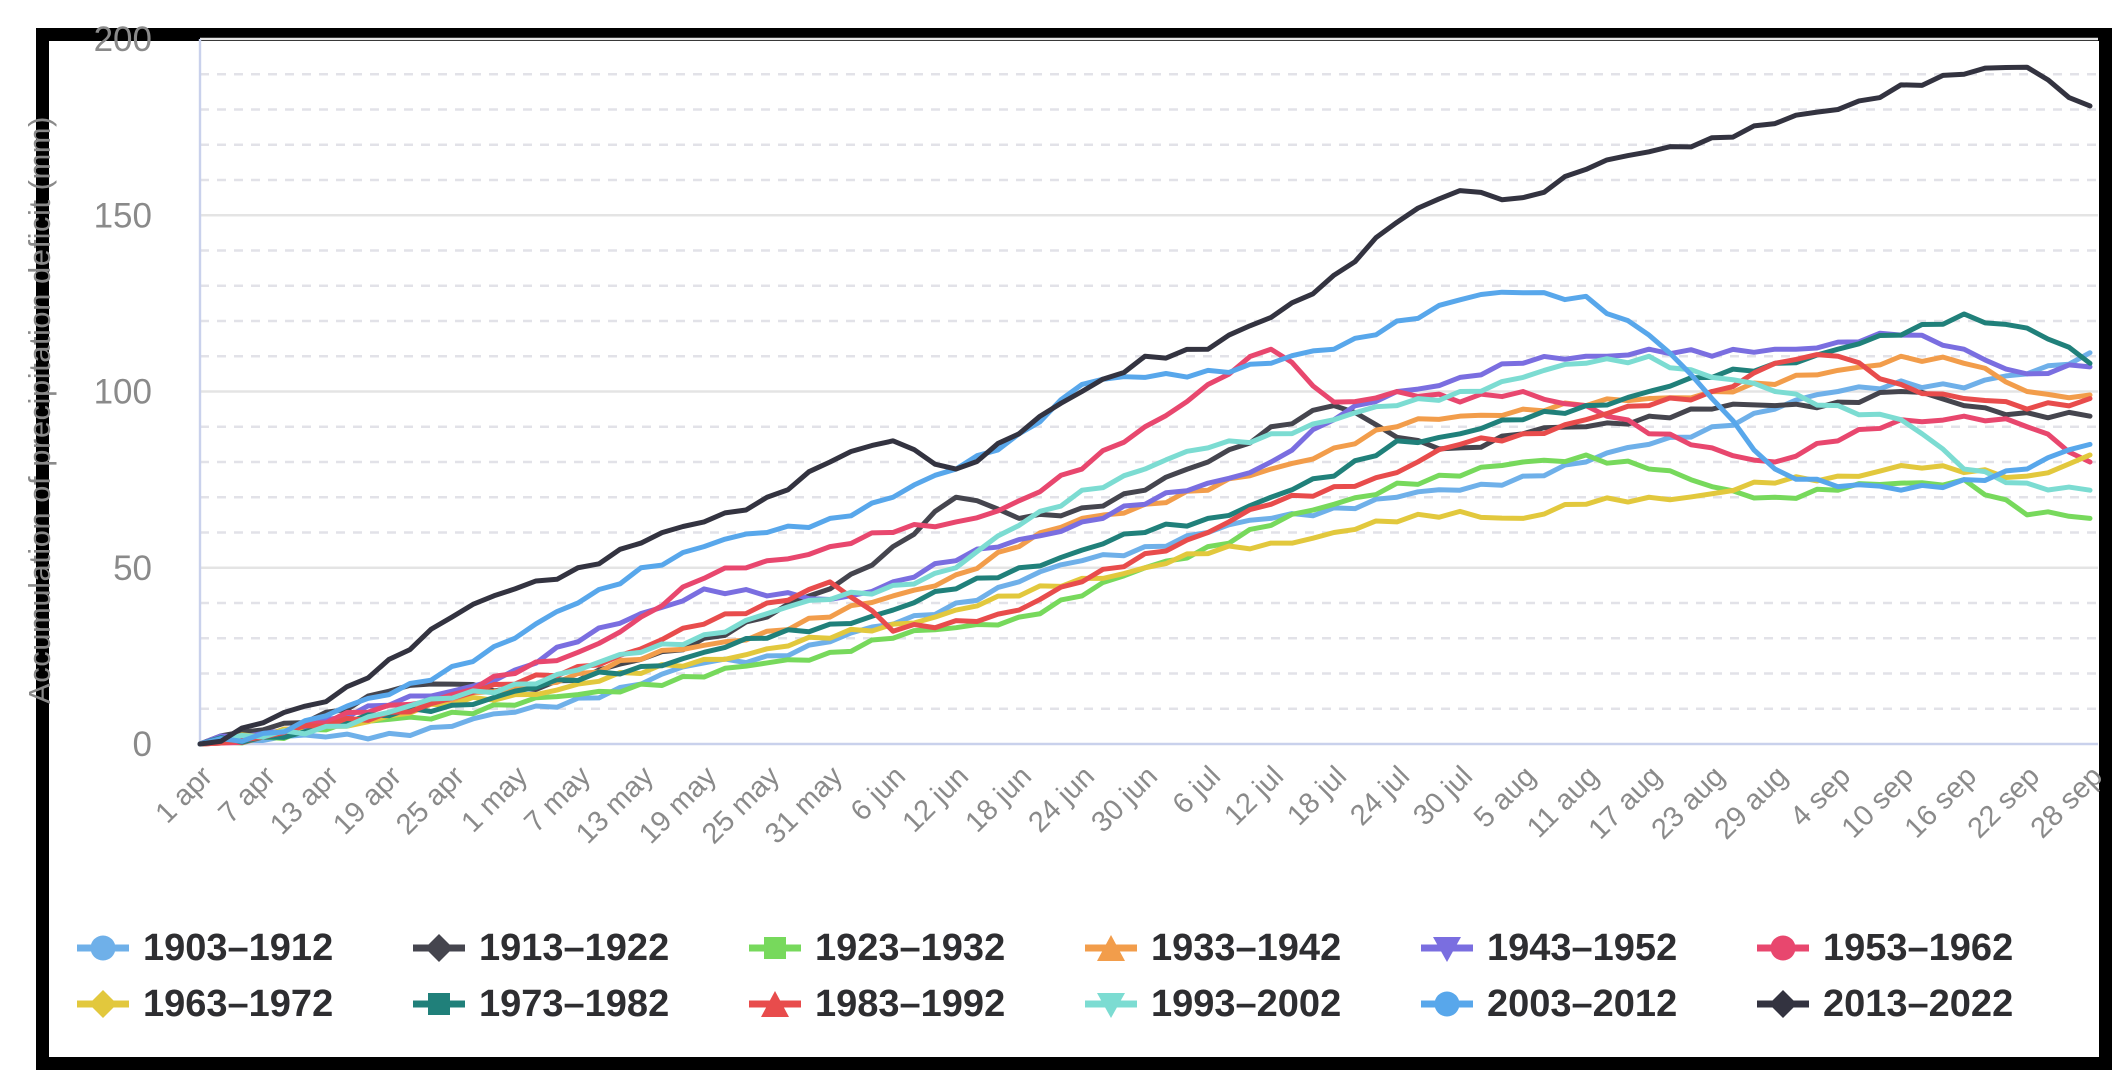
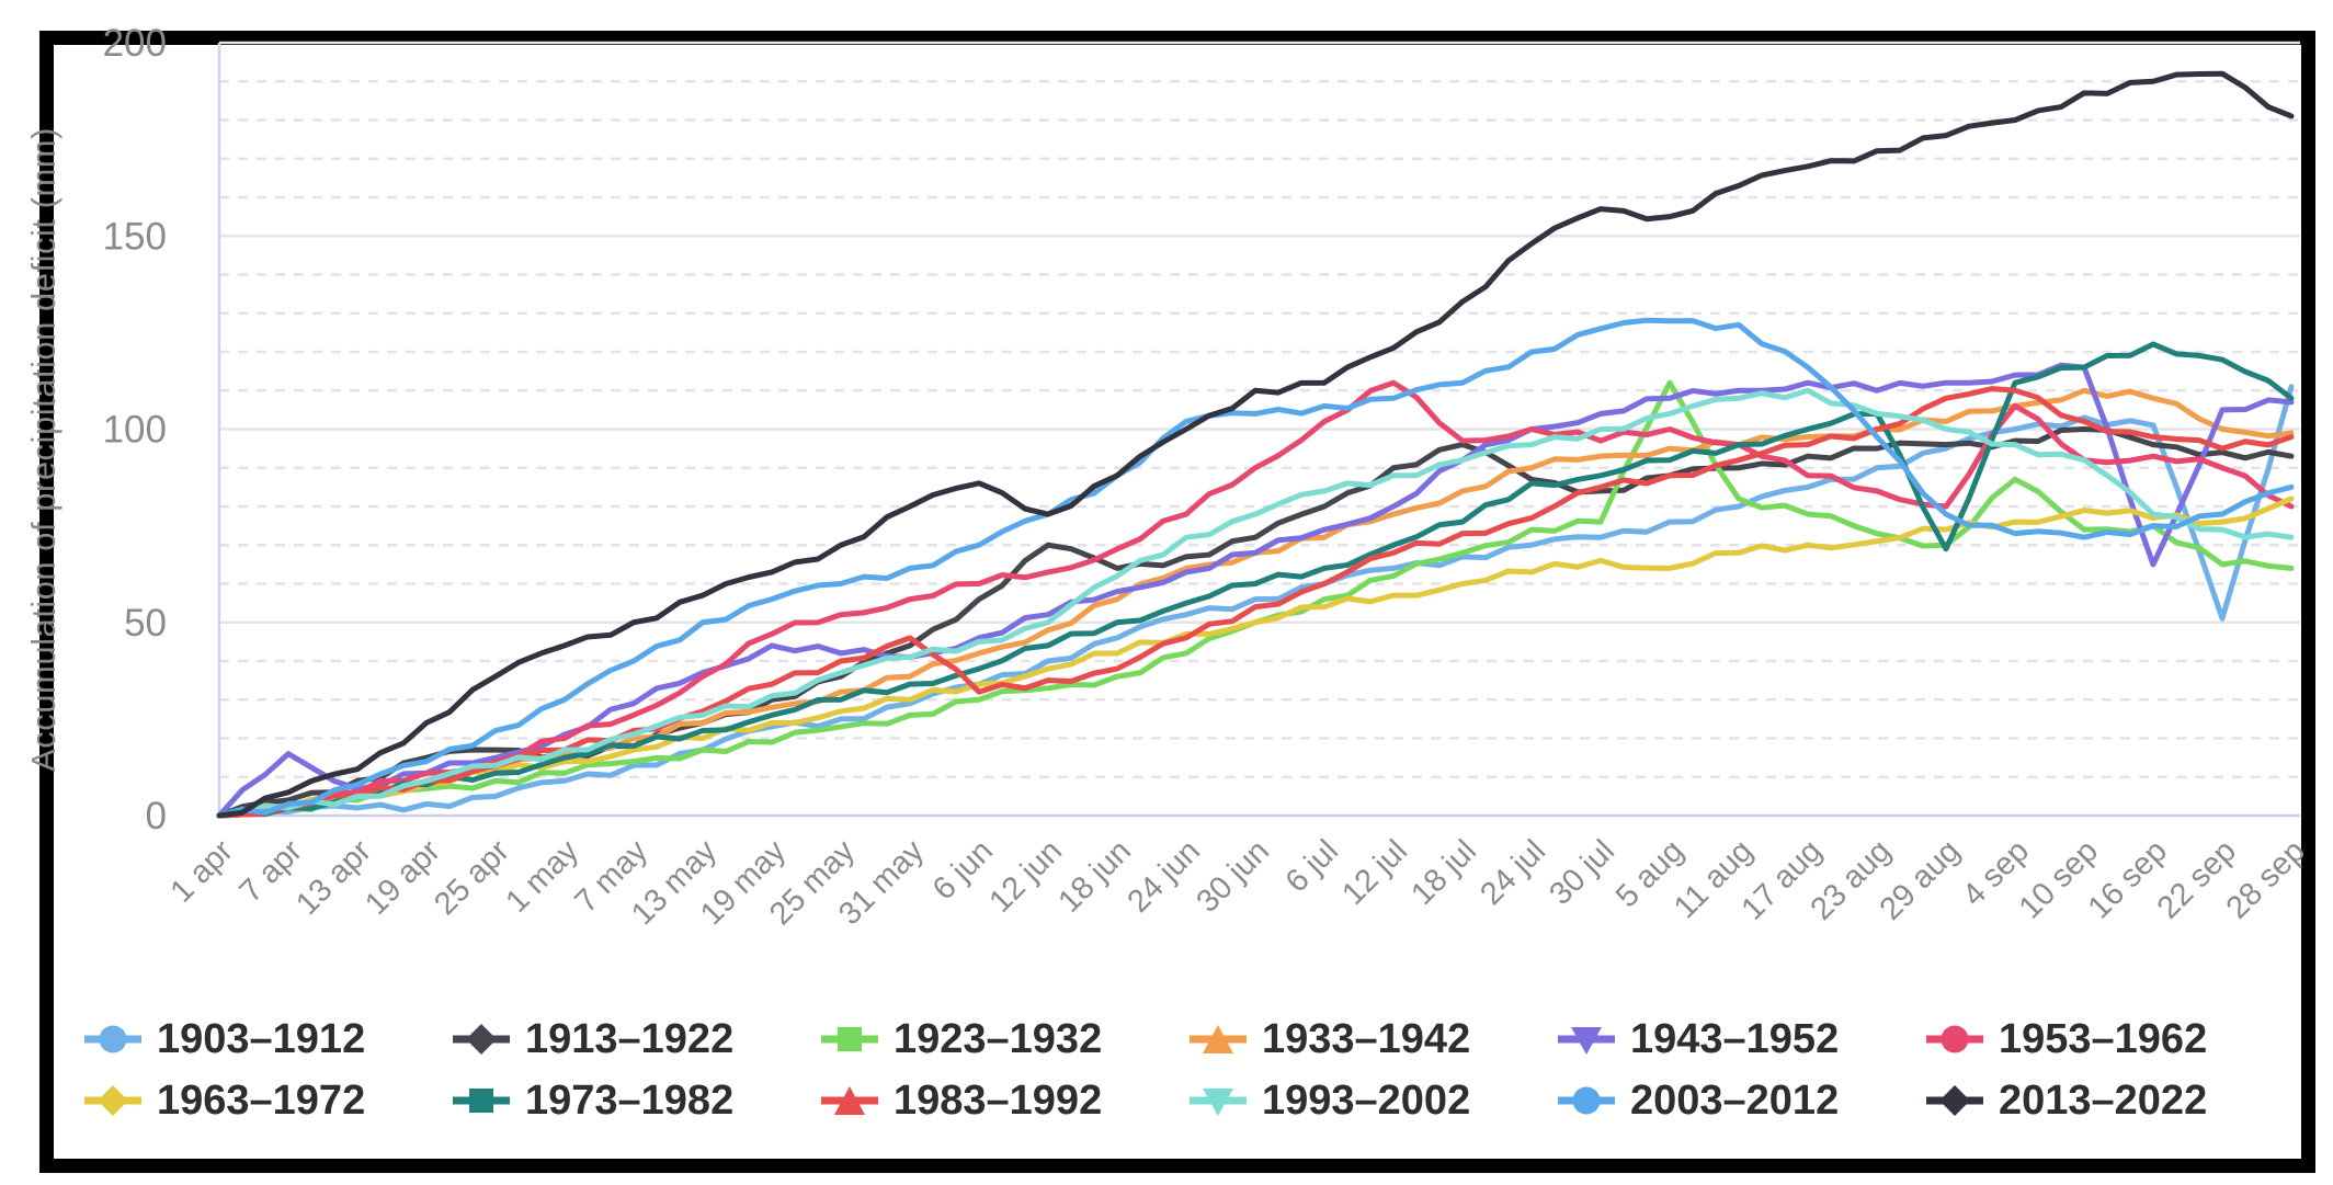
1943–1952/7 apr: 3 -> 16
1923–1932/5 aug: 80 -> 112
1973–1982/29 aug: 108 -> 69
1923–1932/4 sep: 72 -> 87
1953–1962/4 sep: 86 -> 106
1943–1952/16 sep: 112 -> 65
1903–1912/22 sep: 105 -> 51
